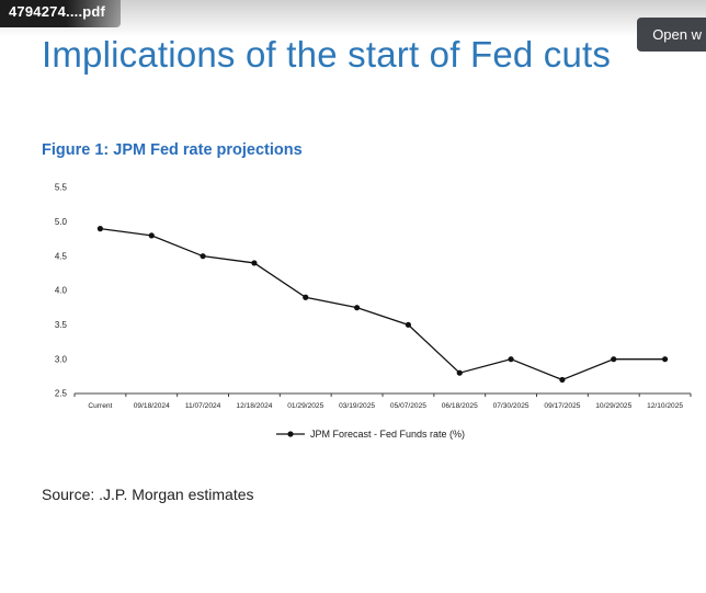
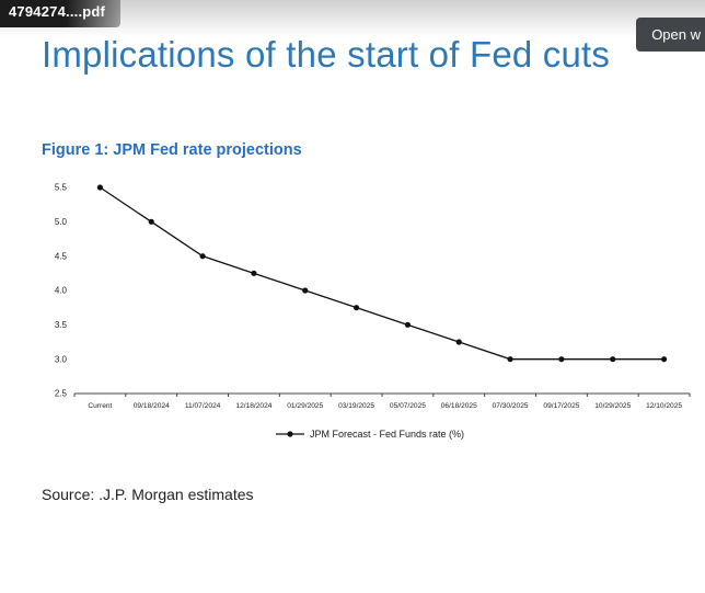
Current: 4.9 -> 5.5
09/18/2024: 4.8 -> 5.0
12/18/2024: 4.4 -> 4.2
01/29/2025: 3.9 -> 4.0
06/18/2025: 2.8 -> 3.2
09/17/2025: 2.7 -> 3.0
